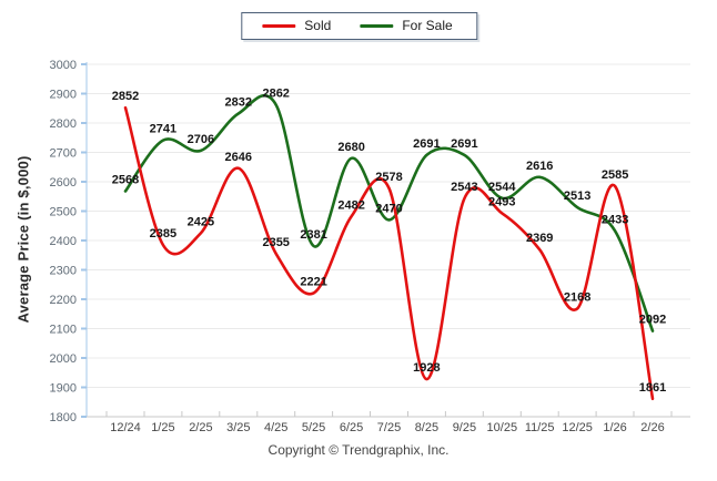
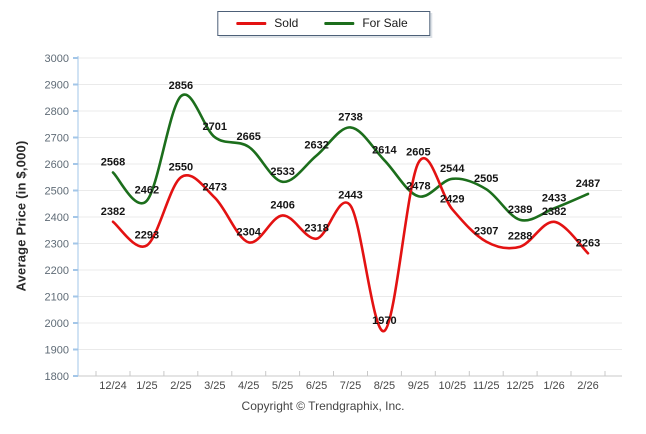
Sold/12/24: 2852 -> 2382
For Sale/1/25: 2741 -> 2462
Sold/1/25: 2385 -> 2293
For Sale/2/25: 2706 -> 2856
Sold/2/25: 2425 -> 2550
For Sale/3/25: 2832 -> 2701
Sold/3/25: 2646 -> 2473
For Sale/4/25: 2862 -> 2665
Sold/4/25: 2355 -> 2304
For Sale/5/25: 2381 -> 2533
Sold/5/25: 2221 -> 2406
For Sale/6/25: 2680 -> 2632
Sold/6/25: 2482 -> 2318
For Sale/7/25: 2470 -> 2738
Sold/7/25: 2578 -> 2443
For Sale/8/25: 2691 -> 2614
Sold/8/25: 1928 -> 1970
For Sale/9/25: 2691 -> 2478
Sold/9/25: 2543 -> 2605
Sold/10/25: 2493 -> 2429
For Sale/11/25: 2616 -> 2505
Sold/11/25: 2369 -> 2307
For Sale/12/25: 2513 -> 2389
Sold/12/25: 2168 -> 2288
Sold/1/26: 2585 -> 2382
For Sale/2/26: 2092 -> 2487
Sold/2/26: 1861 -> 2263
